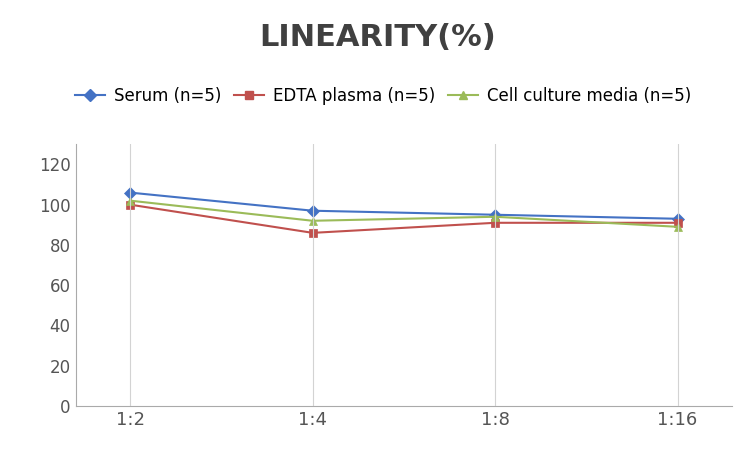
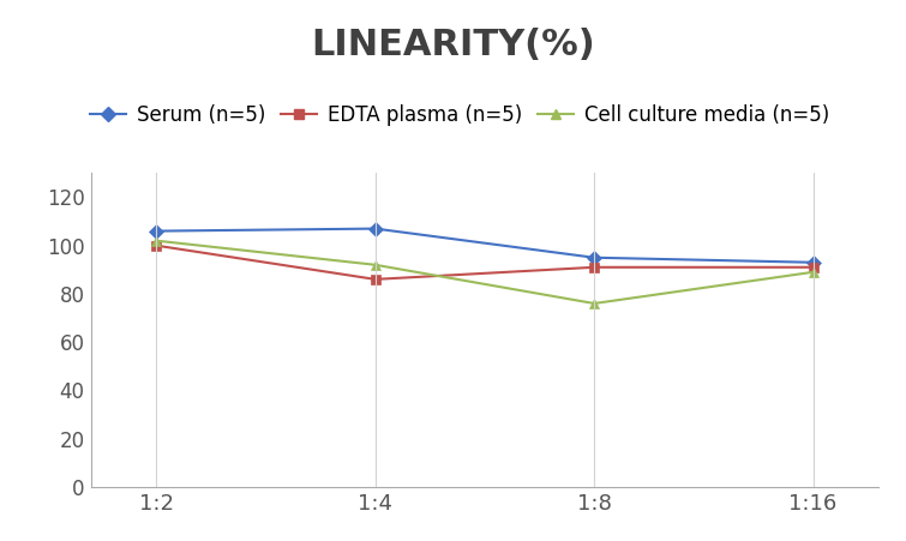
Serum (n=5)/1:4: 97 -> 107
Cell culture media (n=5)/1:8: 94 -> 76
